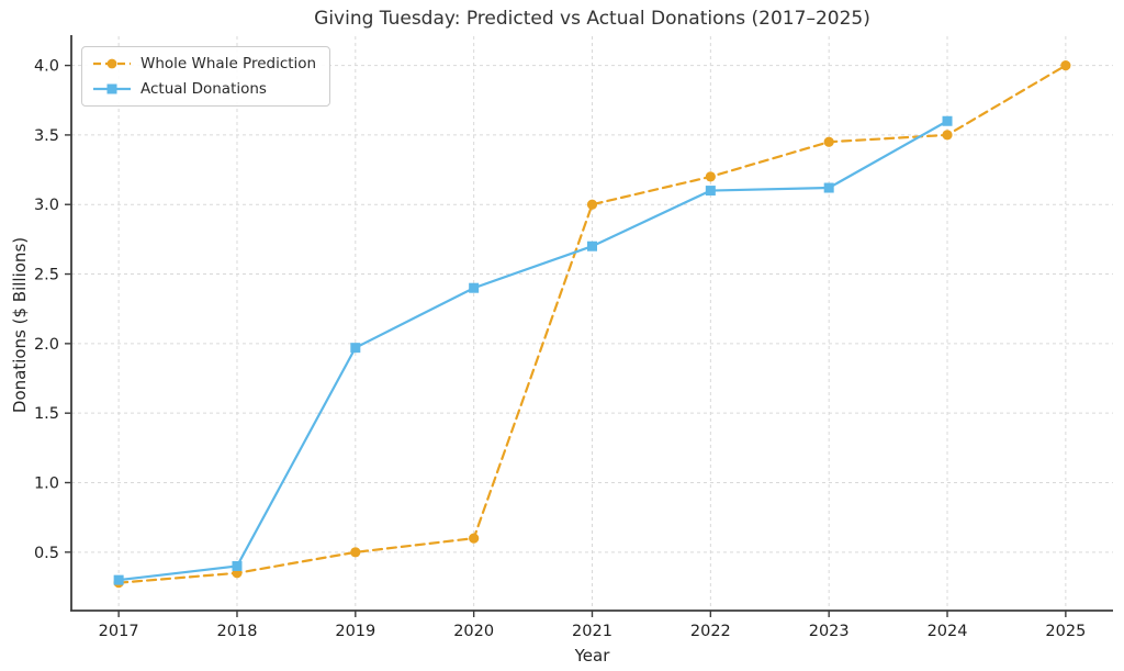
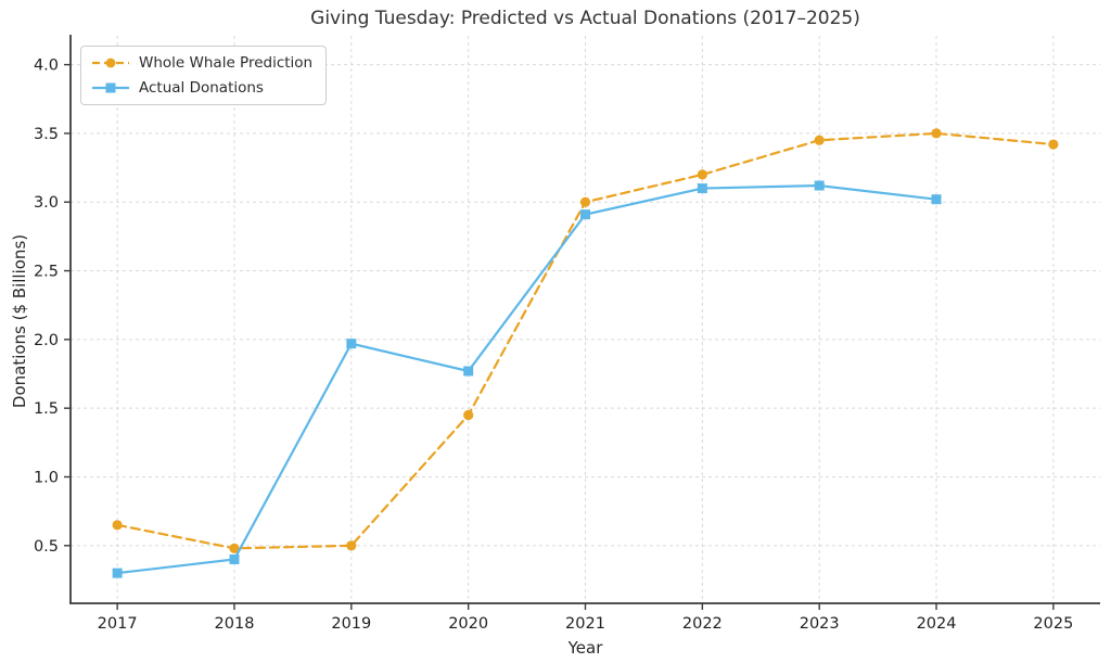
Whole Whale Prediction/2017: 0.28 -> 0.65
Whole Whale Prediction/2018: 0.35 -> 0.48
Whole Whale Prediction/2020: 0.60 -> 1.45
Actual Donations/2020: 2.40 -> 1.77
Actual Donations/2021: 2.70 -> 2.91
Actual Donations/2024: 3.60 -> 3.02
Whole Whale Prediction/2025: 4.00 -> 3.42
